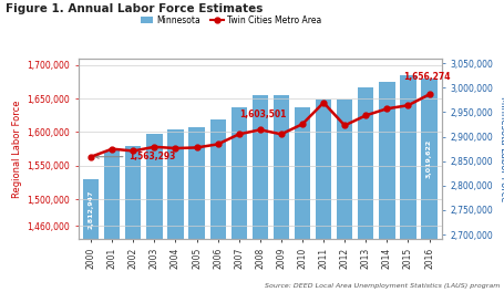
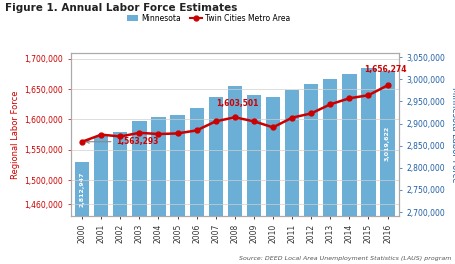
Minnesota/2009: 2,985,000 -> 2,965,000
Twin Cities Metro Area/2010: 1,612,000 -> 1,587,000
Twin Cities Metro Area/2011: 1,644,000 -> 1,603,000
Minnesota/2012: 2,975,000 -> 2,990,000
